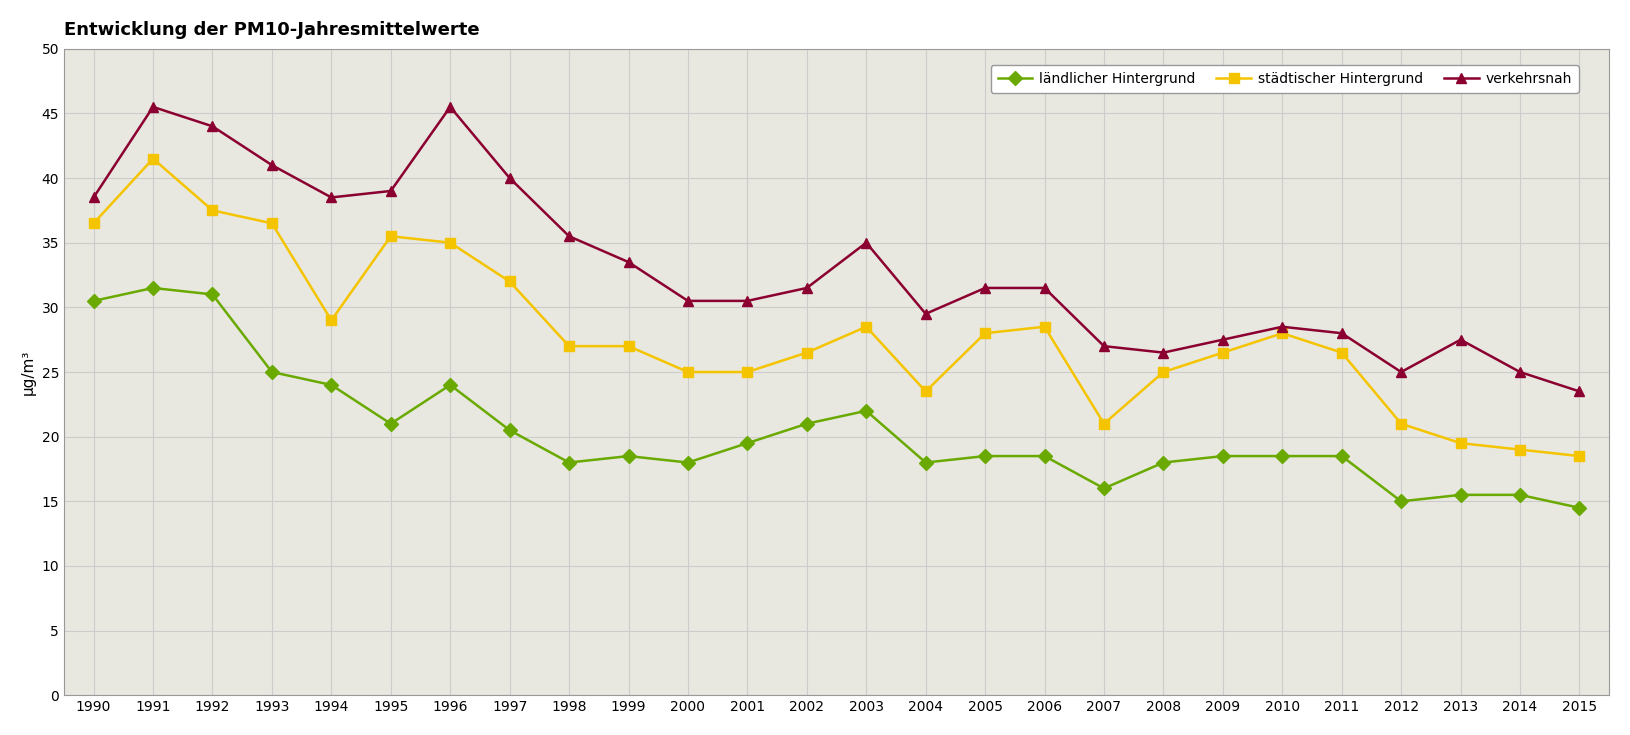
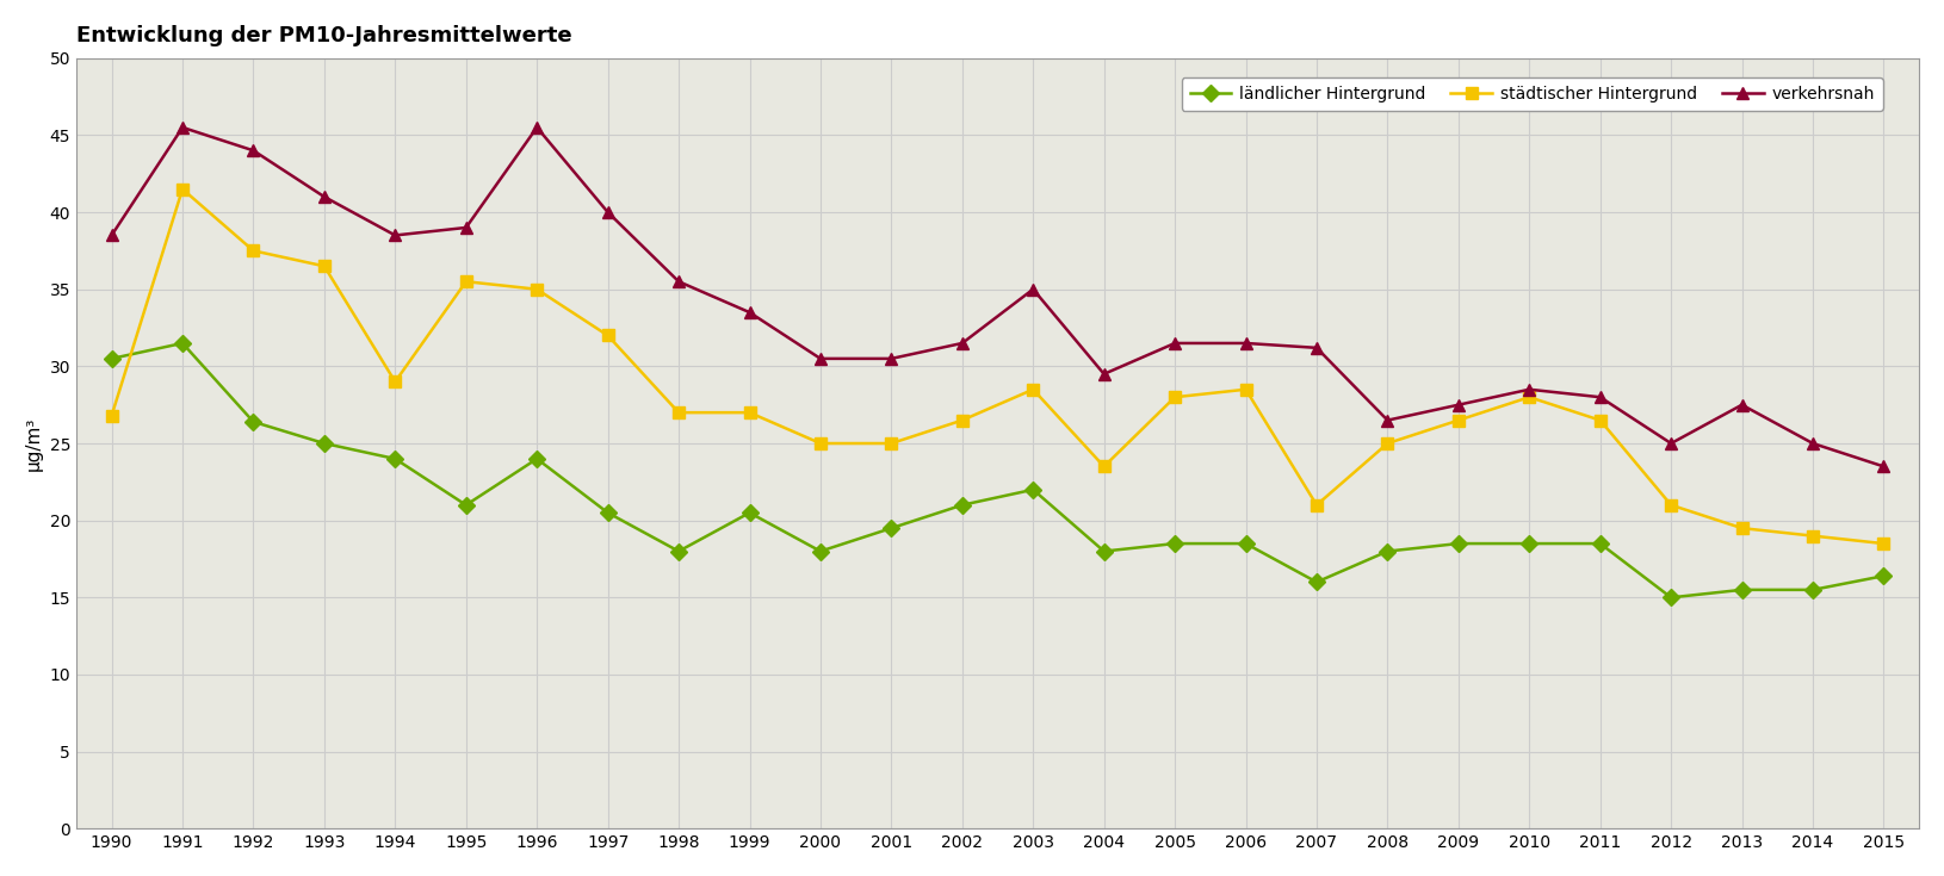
städtischer Hintergrund/1990: 36.5 -> 26.8
ländlicher Hintergrund/1992: 31.0 -> 26.4
ländlicher Hintergrund/1999: 18.5 -> 20.5
verkehrsnah/2007: 27.0 -> 31.2
ländlicher Hintergrund/2015: 14.5 -> 16.4
